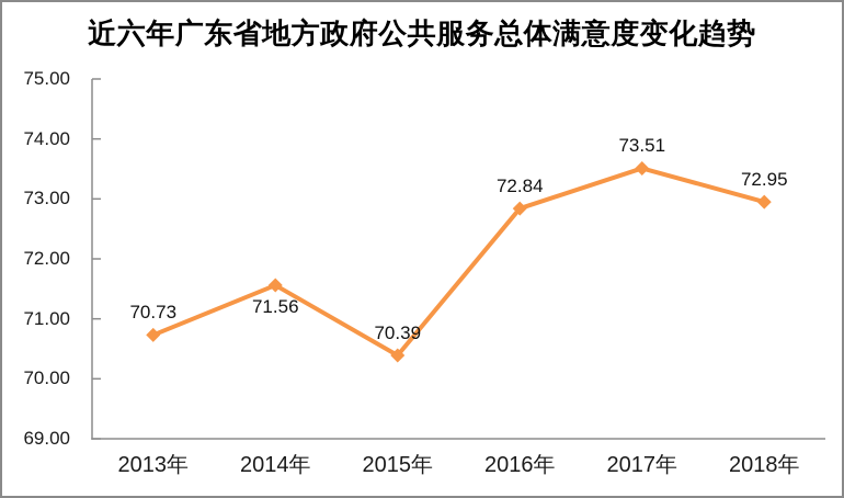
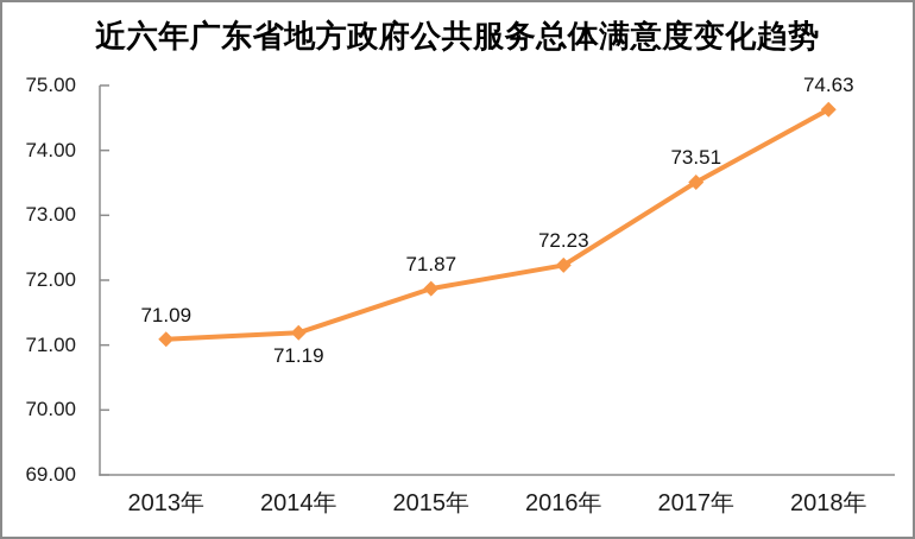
2013年: 70.73 -> 71.09
2014年: 71.56 -> 71.19
2015年: 70.39 -> 71.87
2016年: 72.84 -> 72.23
2018年: 72.95 -> 74.63
